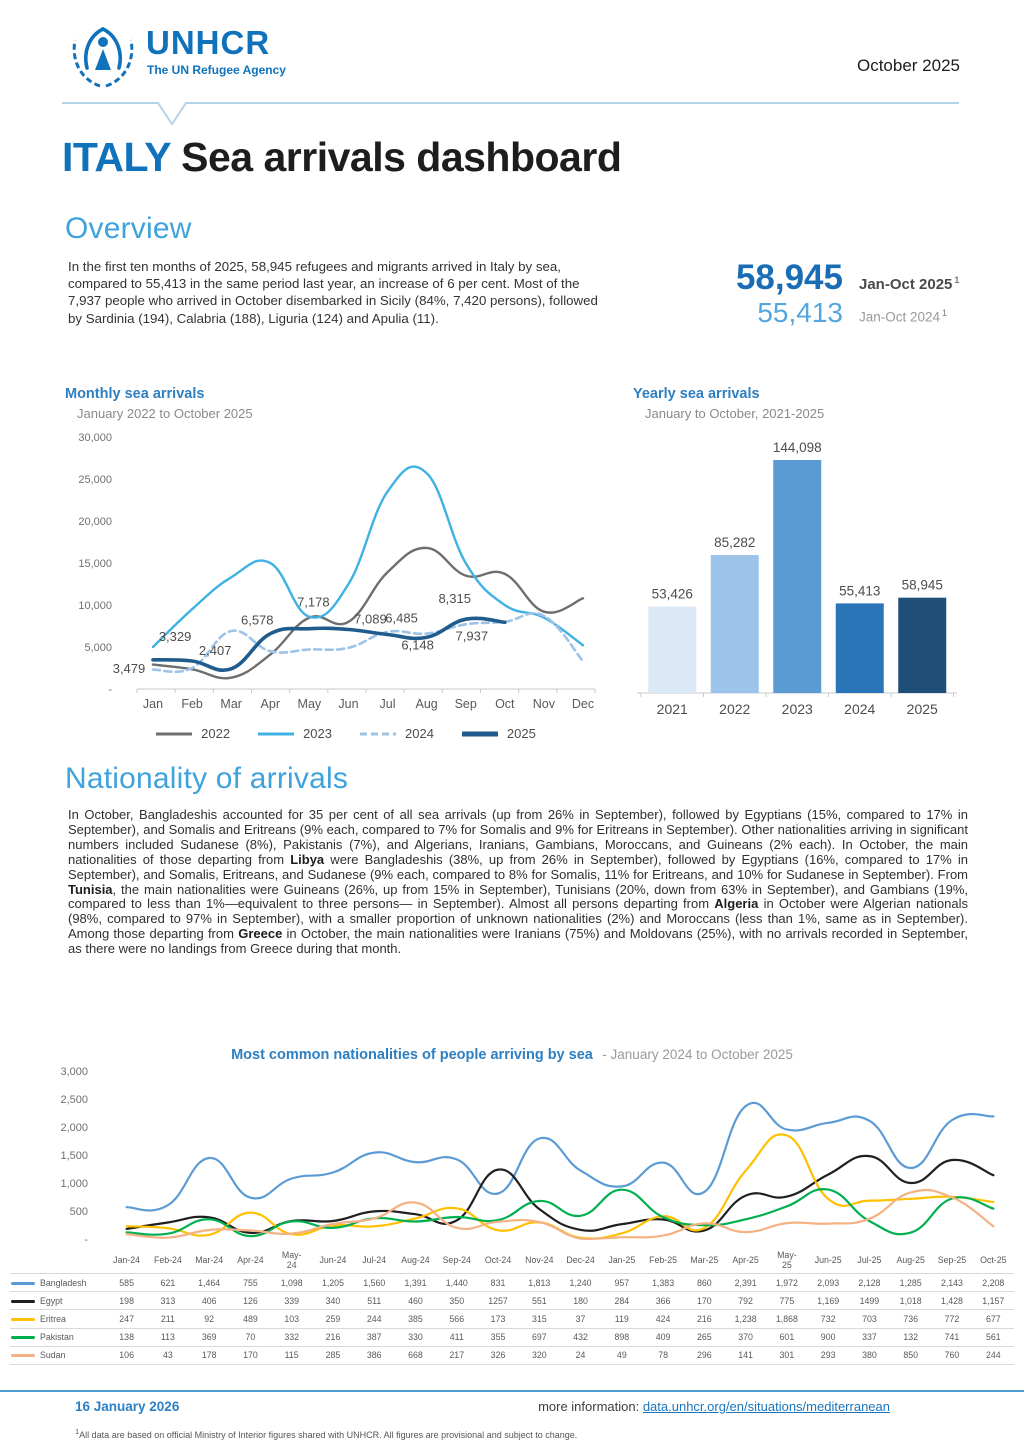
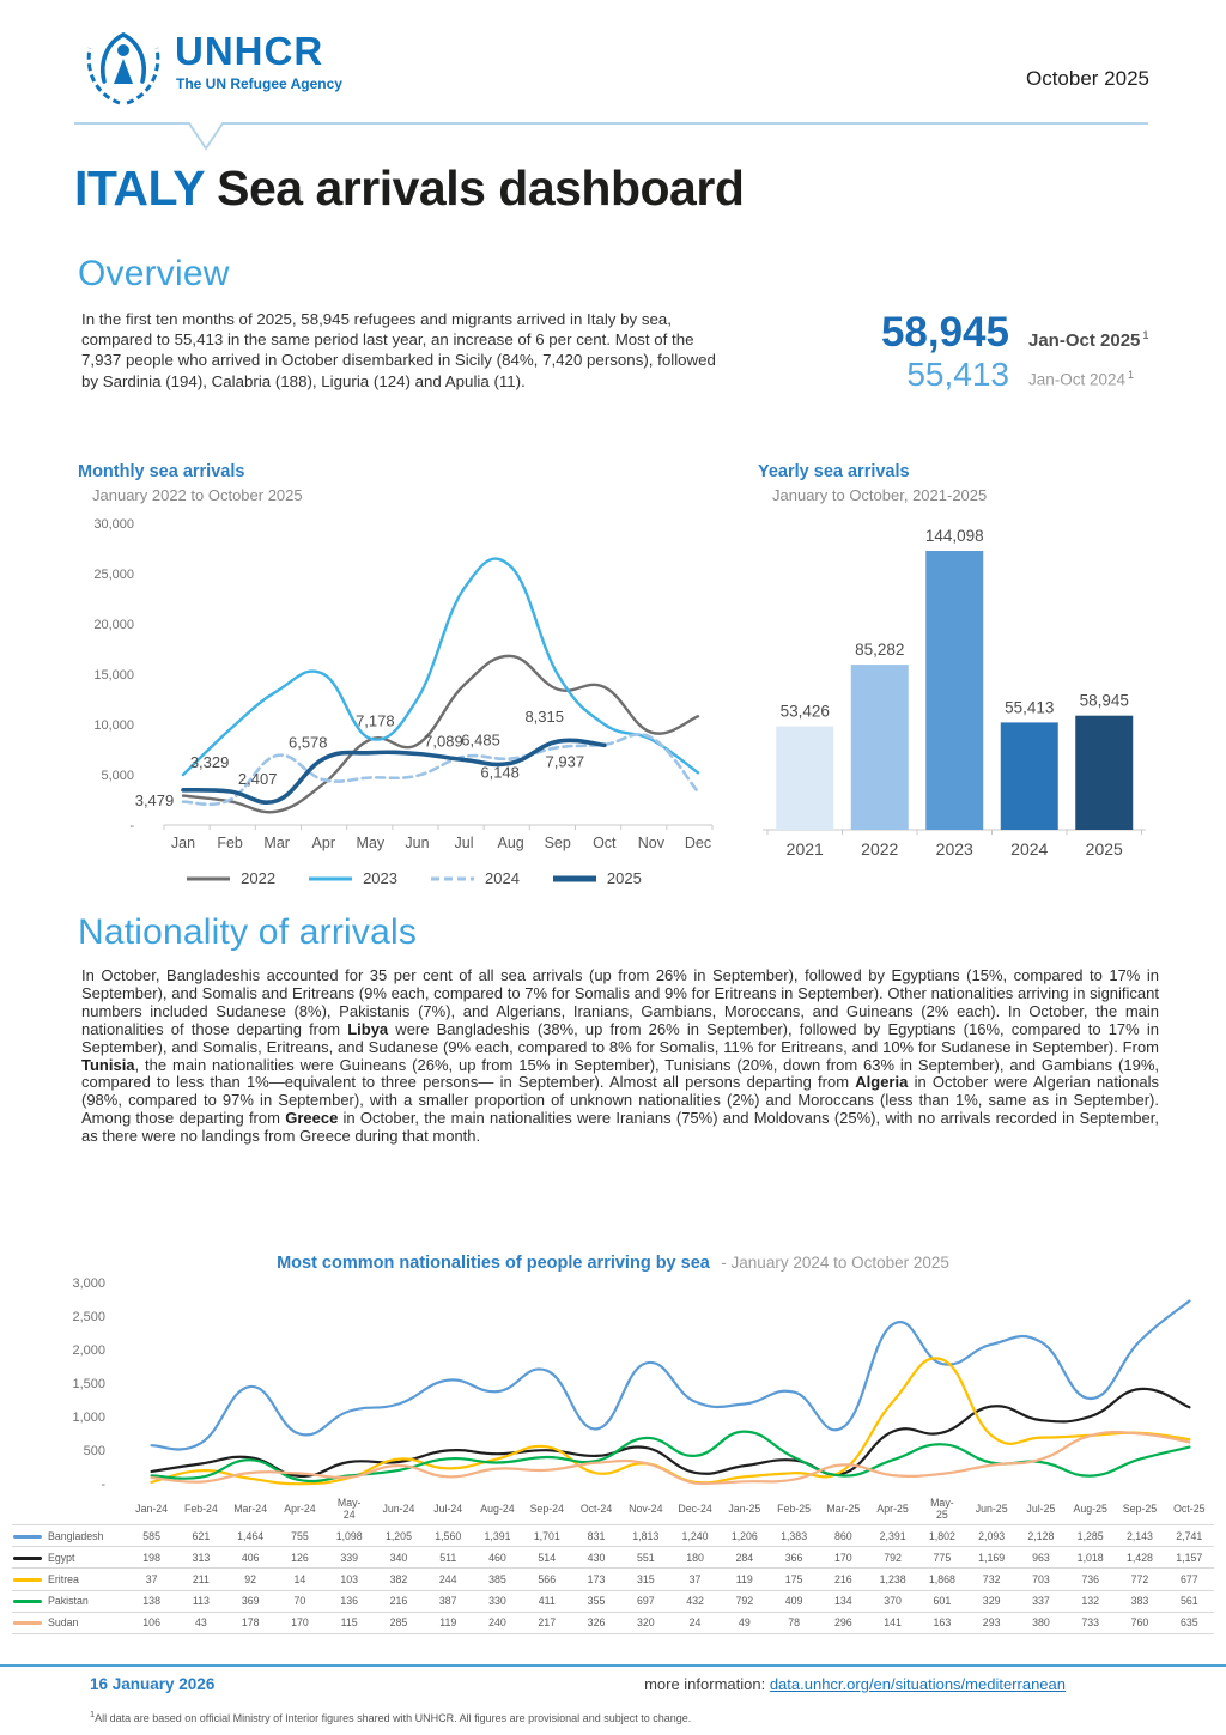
Most common nationalities of people arriving by sea/Eritrea/Jan-24: 247 -> 37
Most common nationalities of people arriving by sea/Eritrea/Apr-24: 489 -> 14
Most common nationalities of people arriving by sea/Pakistan/May-24: 332 -> 136
Most common nationalities of people arriving by sea/Eritrea/Jun-24: 259 -> 382
Most common nationalities of people arriving by sea/Sudan/Jul-24: 386 -> 119
Most common nationalities of people arriving by sea/Sudan/Aug-24: 668 -> 240
Most common nationalities of people arriving by sea/Bangladesh/Sep-24: 1,440 -> 1,701
Most common nationalities of people arriving by sea/Egypt/Sep-24: 350 -> 514
Most common nationalities of people arriving by sea/Egypt/Oct-24: 1257 -> 430
Most common nationalities of people arriving by sea/Bangladesh/Jan-25: 957 -> 1,206
Most common nationalities of people arriving by sea/Pakistan/Jan-25: 898 -> 792
Most common nationalities of people arriving by sea/Eritrea/Feb-25: 424 -> 175
Most common nationalities of people arriving by sea/Pakistan/Mar-25: 265 -> 134
Most common nationalities of people arriving by sea/Bangladesh/May-25: 1,972 -> 1,802
Most common nationalities of people arriving by sea/Sudan/May-25: 301 -> 163
Most common nationalities of people arriving by sea/Pakistan/Jun-25: 900 -> 329
Most common nationalities of people arriving by sea/Egypt/Jul-25: 1499 -> 963
Most common nationalities of people arriving by sea/Sudan/Aug-25: 850 -> 733
Most common nationalities of people arriving by sea/Pakistan/Sep-25: 741 -> 383
Most common nationalities of people arriving by sea/Bangladesh/Oct-25: 2,208 -> 2,741
Most common nationalities of people arriving by sea/Sudan/Oct-25: 244 -> 635
